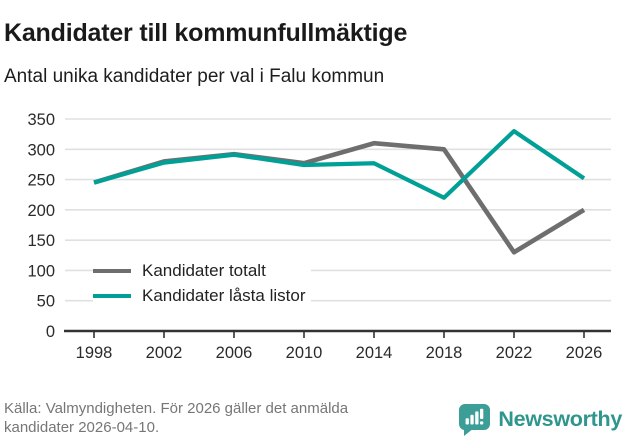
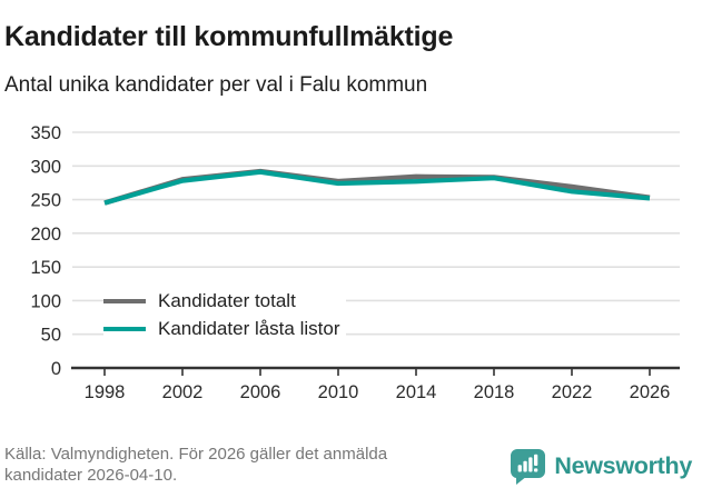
Kandidater totalt/2014: 310 -> 280
Kandidater totalt/2018: 300 -> 280
Kandidater låsta listor/2018: 220 -> 280
Kandidater totalt/2022: 130 -> 270
Kandidater låsta listor/2022: 330 -> 260
Kandidater totalt/2026: 200 -> 250
